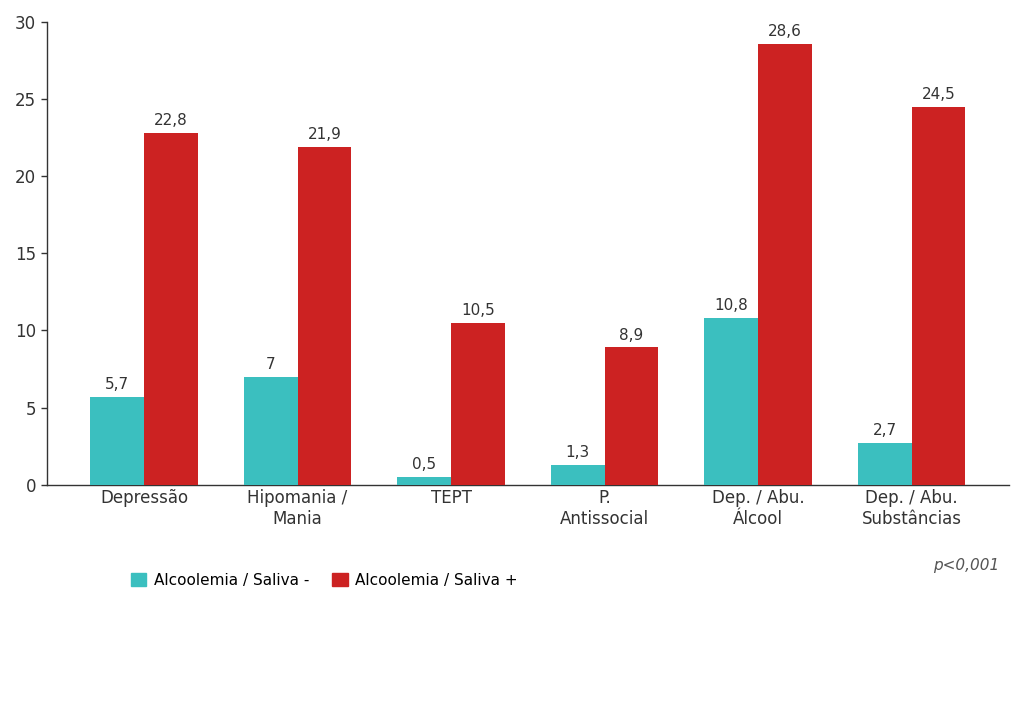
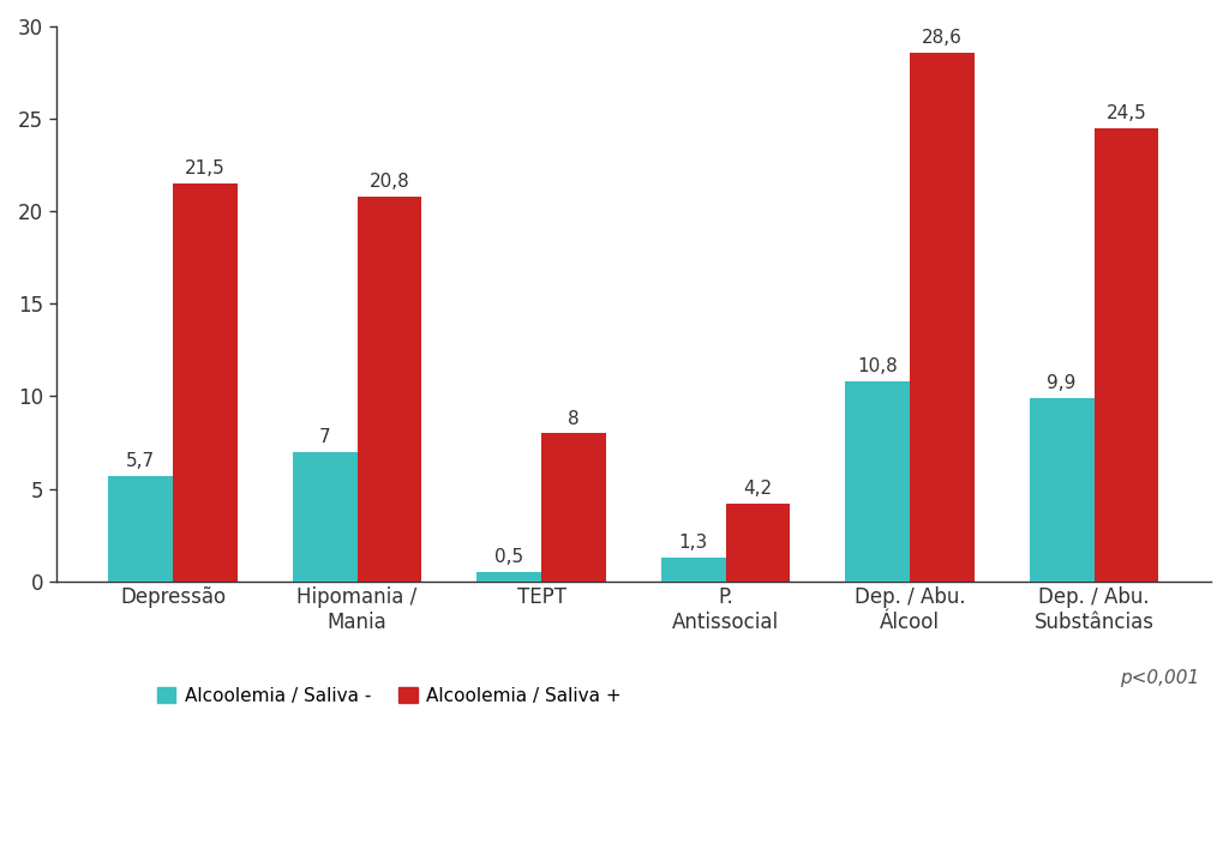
Alcoolemia / Saliva +/Depressão: 22,8 -> 21,5
Alcoolemia / Saliva +/Hipomania / Mania: 21,9 -> 20,8
Alcoolemia / Saliva +/TEPT: 10,5 -> 8
Alcoolemia / Saliva +/P. Antissocial: 8,9 -> 4,2
Alcoolemia / Saliva -/Dep. / Abu. Substâncias: 2,7 -> 9,9
